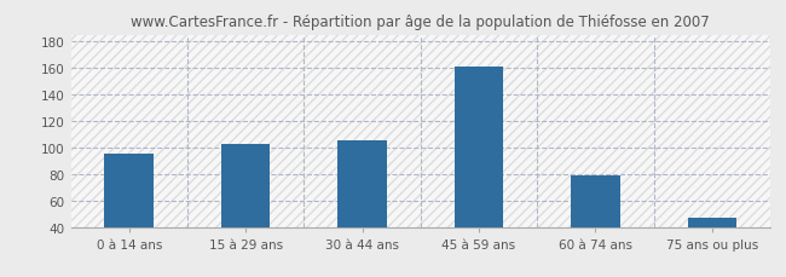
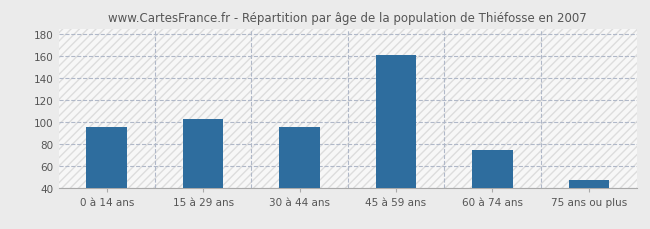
30 à 44 ans: 105 -> 95
60 à 74 ans: 79 -> 74
